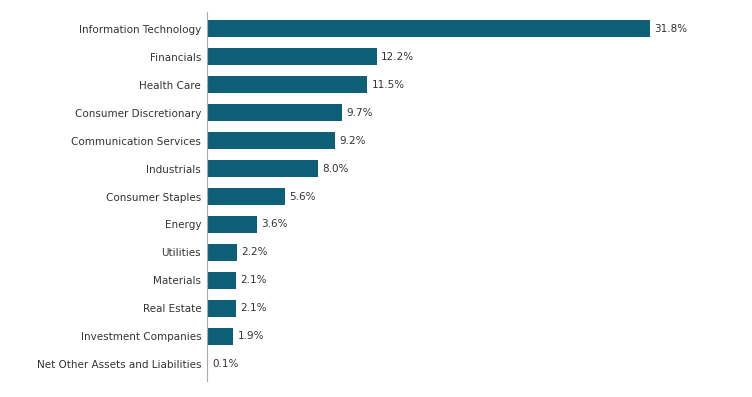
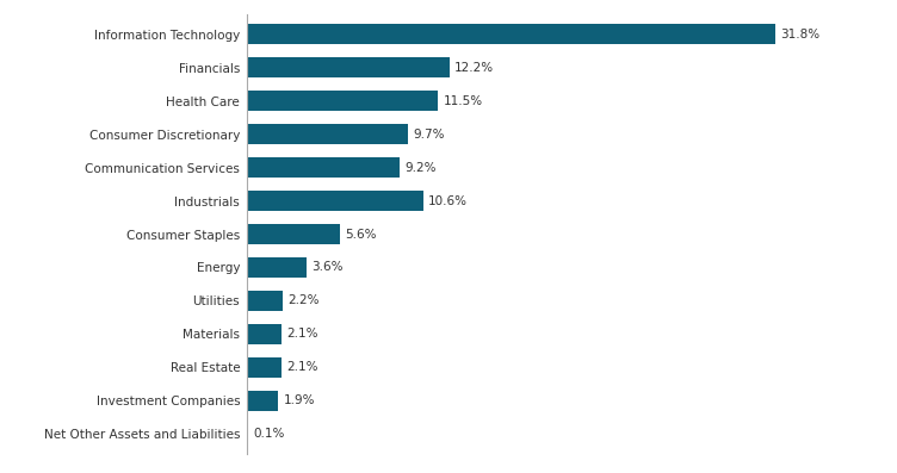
Industrials: 8.0% -> 10.6%
